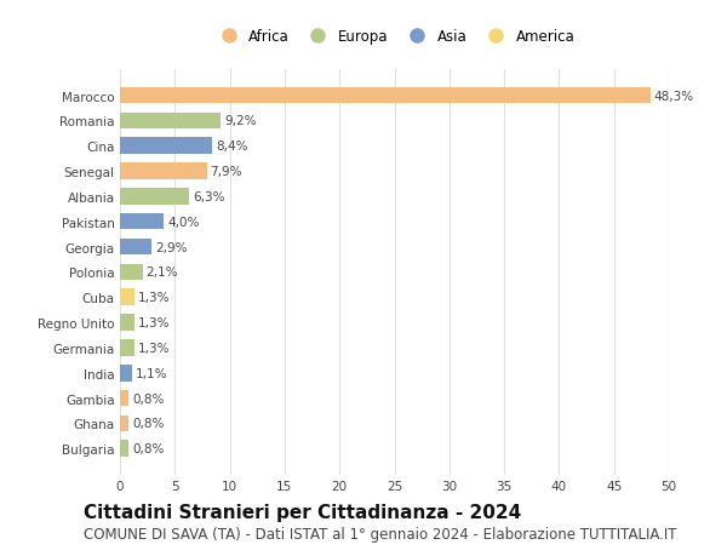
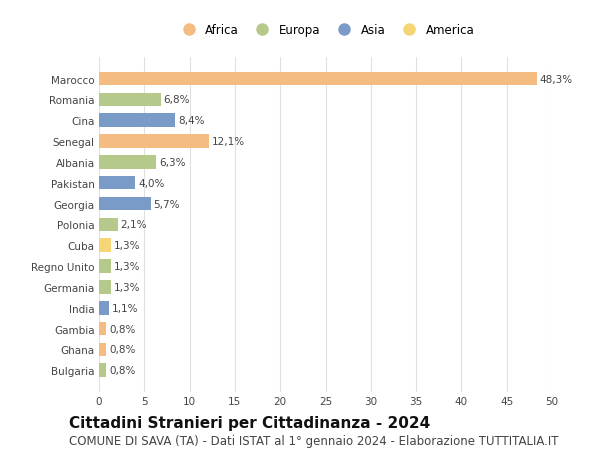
Romania: 9,2% -> 6,8%
Senegal: 7,9% -> 12,1%
Georgia: 2,9% -> 5,7%
